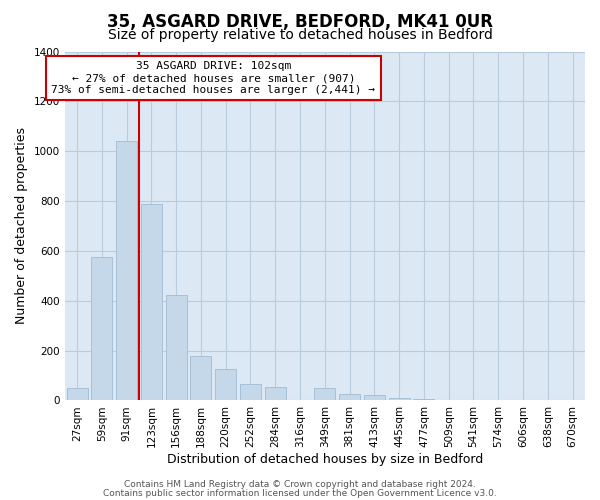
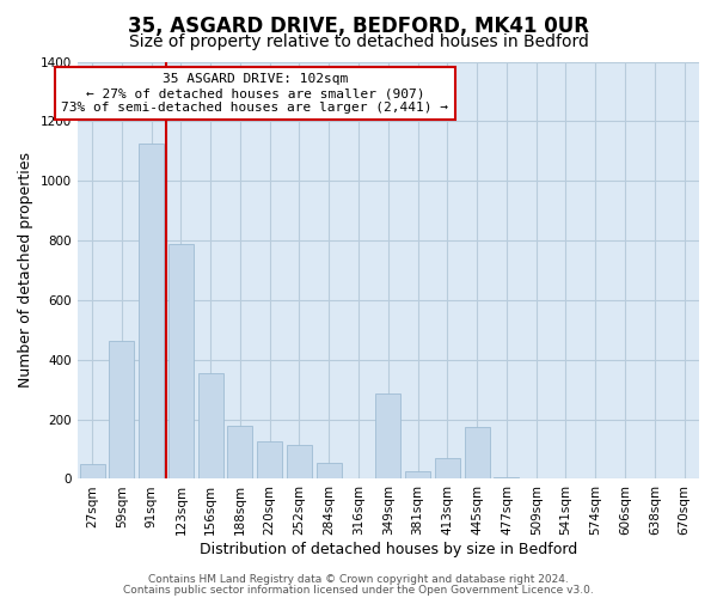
59sqm: 575 -> 465
91sqm: 1040 -> 1125
156sqm: 425 -> 355
252sqm: 65 -> 115
349sqm: 50 -> 285
413sqm: 20 -> 70
445sqm: 10 -> 175
